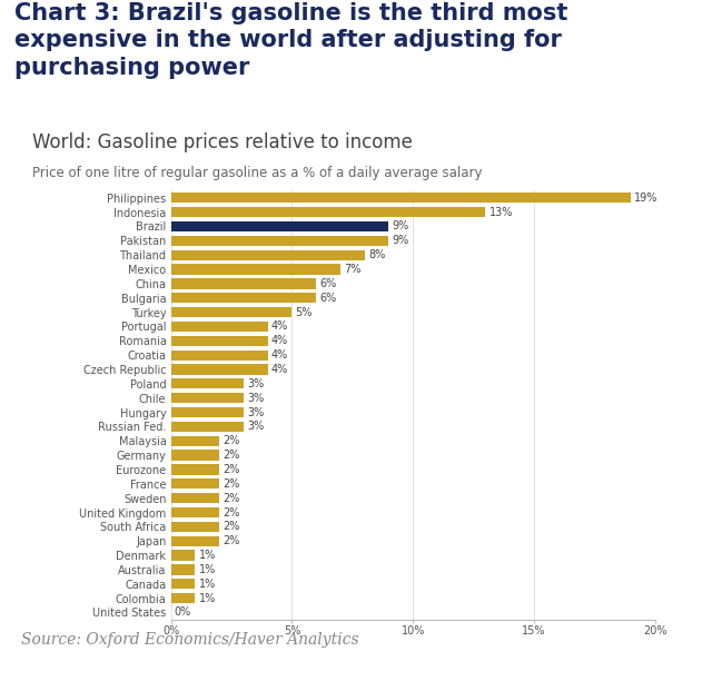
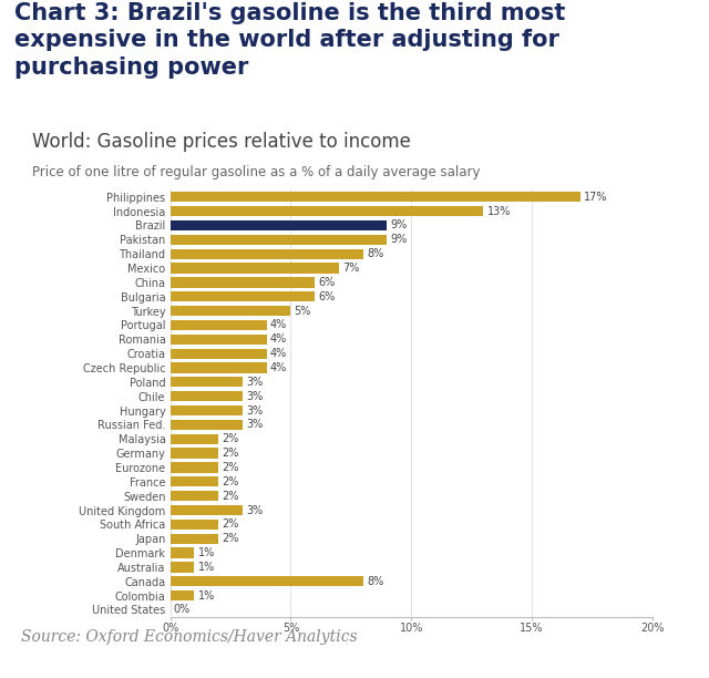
Philippines: 19% -> 17%
United Kingdom: 2% -> 3%
Canada: 1% -> 8%
